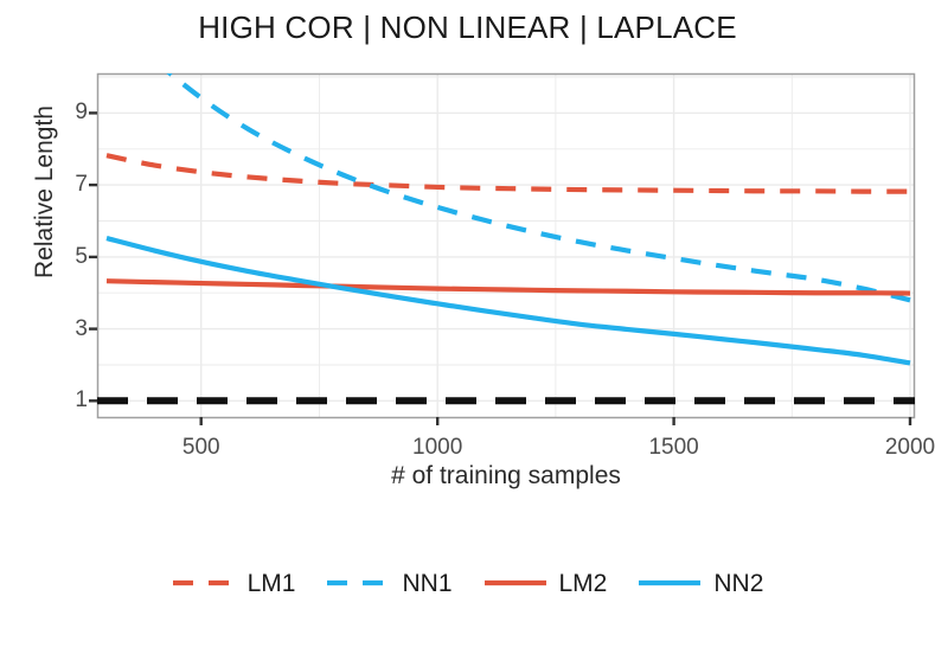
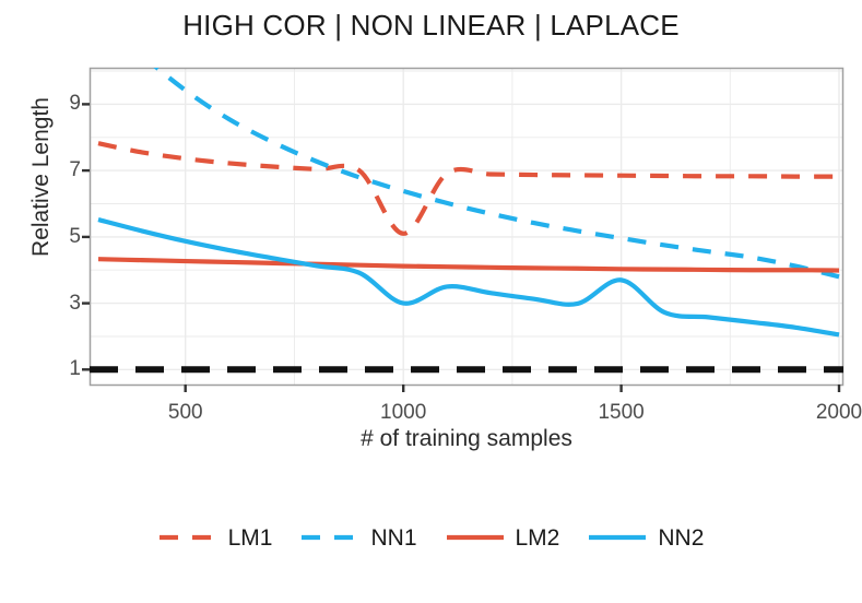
LM1/1000: 6.9 -> 5.1
NN2/1000: 3.7 -> 3.0
NN2/1500: 2.9 -> 3.7
